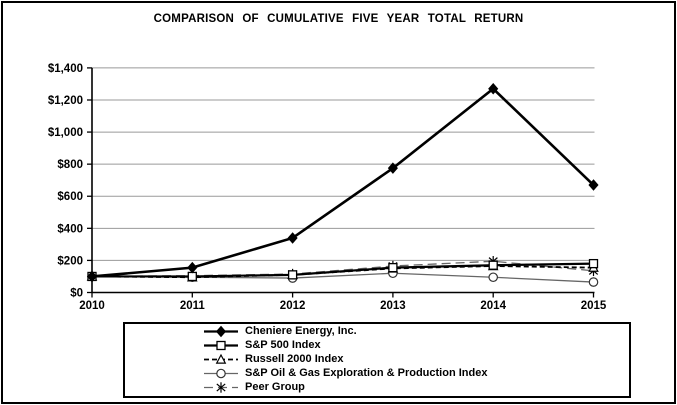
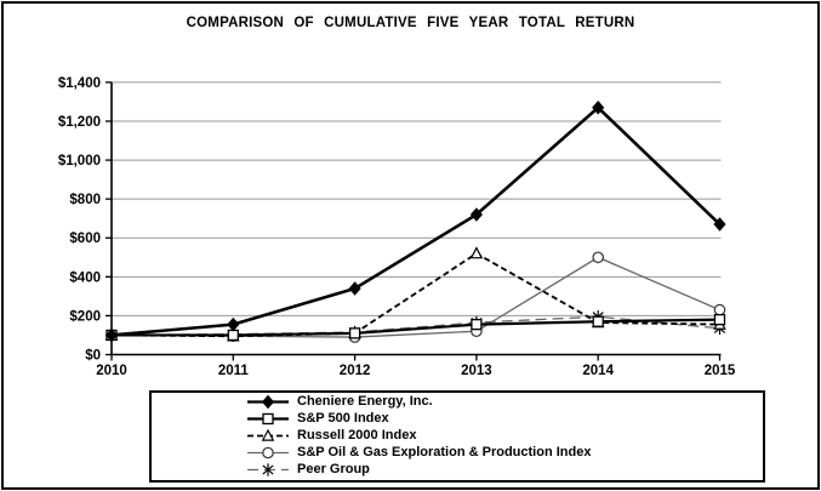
Cheniere Energy, Inc./2013: $780 -> $720
Russell 2000 Index/2013: $150 -> $520
S&P Oil & Gas Exploration & Production Index/2014: $100 -> $500
S&P Oil & Gas Exploration & Production Index/2015: $60 -> $230
